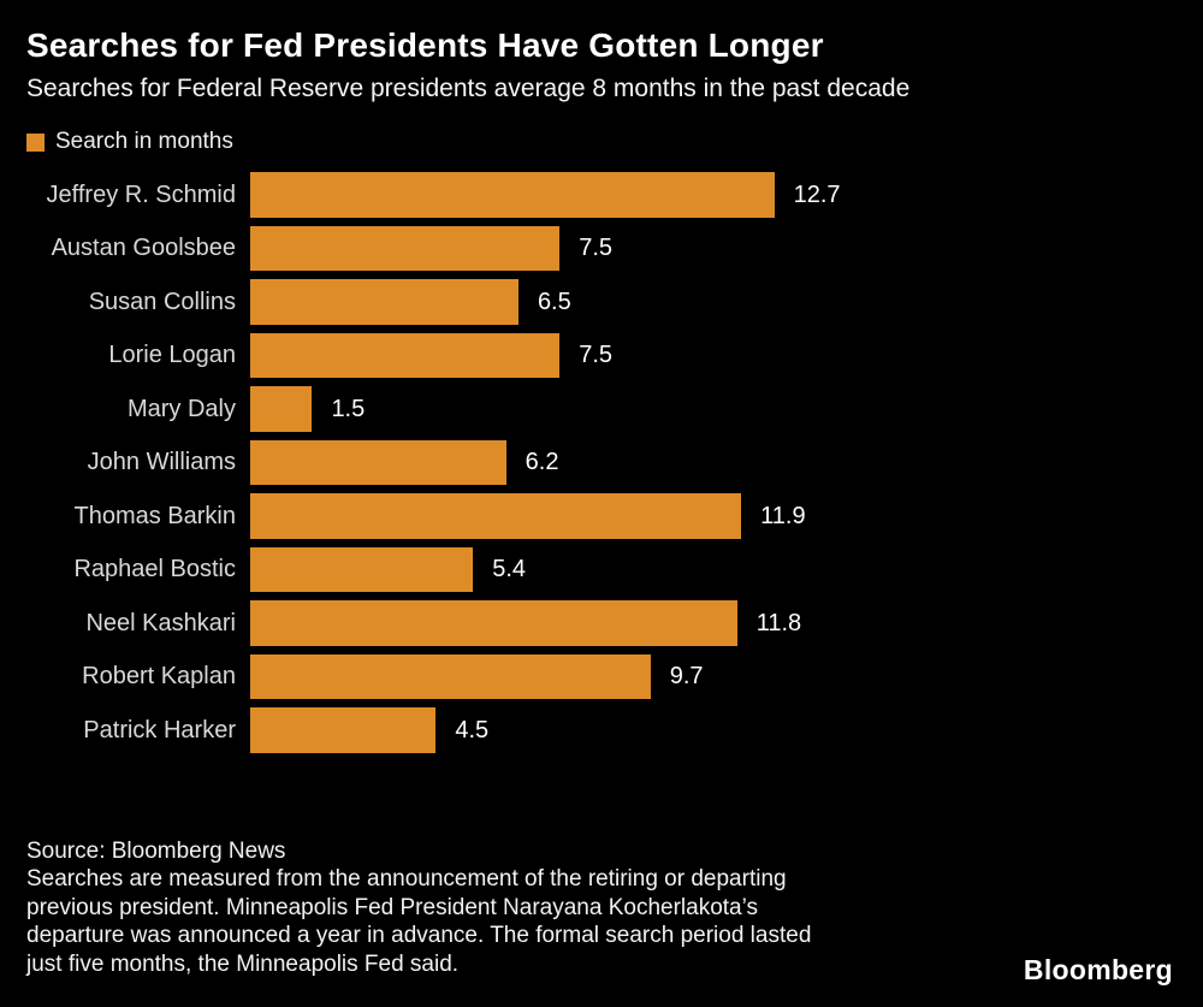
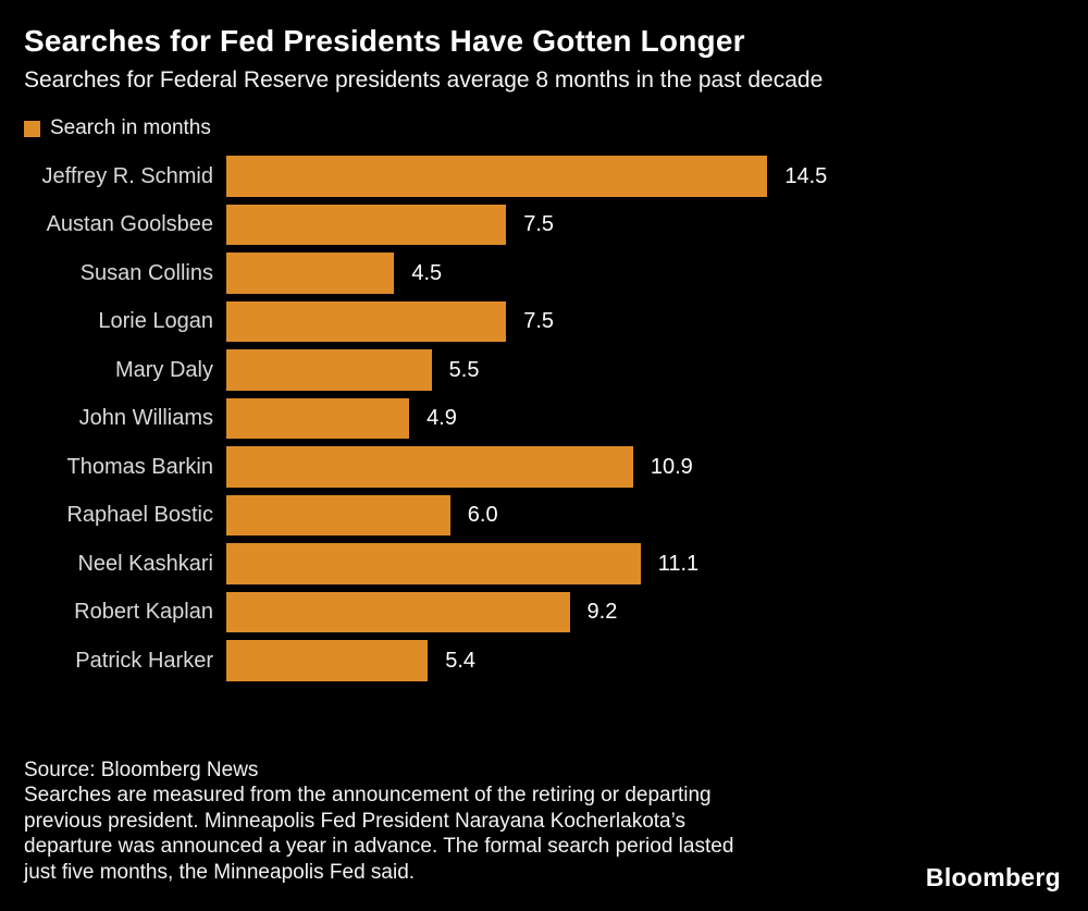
Jeffrey R. Schmid: 12.7 -> 14.5
Susan Collins: 6.5 -> 4.5
Mary Daly: 1.5 -> 5.5
John Williams: 6.2 -> 4.9
Thomas Barkin: 11.9 -> 10.9
Raphael Bostic: 5.4 -> 6.0
Neel Kashkari: 11.8 -> 11.1
Robert Kaplan: 9.7 -> 9.2
Patrick Harker: 4.5 -> 5.4
